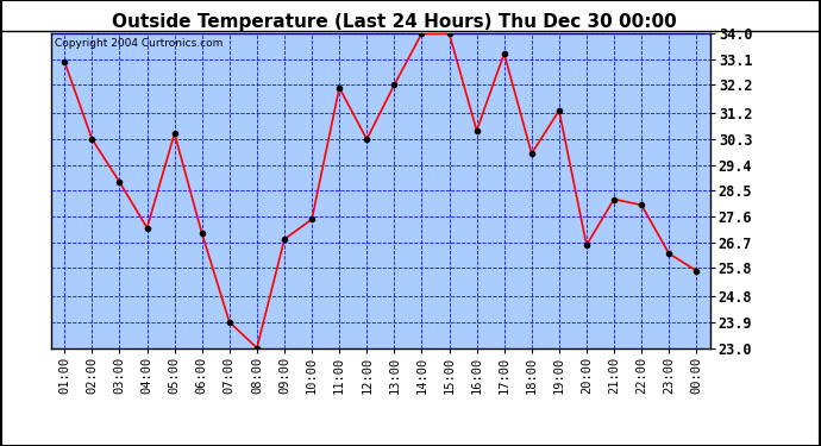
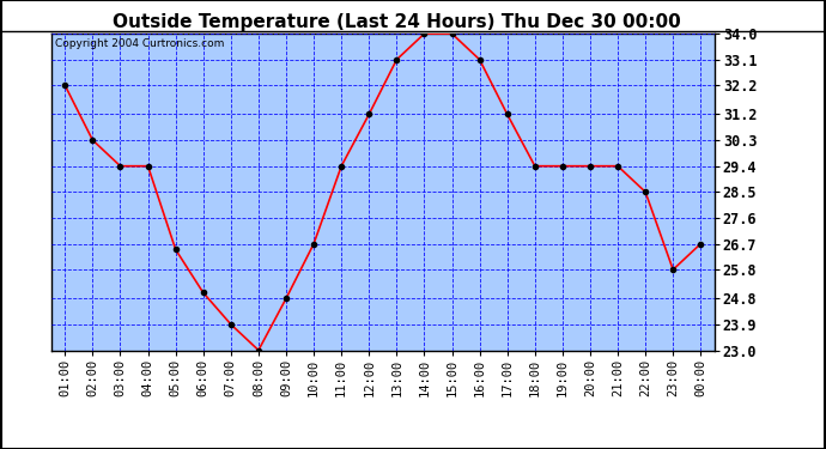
01:00: 33.0 -> 32.2
03:00: 28.8 -> 29.4
04:00: 27.2 -> 29.4
05:00: 30.5 -> 26.5
06:00: 27.0 -> 25.0
09:00: 26.8 -> 24.8
10:00: 27.5 -> 26.7
11:00: 32.1 -> 29.4
12:00: 30.3 -> 31.2
13:00: 32.2 -> 33.1
16:00: 30.6 -> 33.1
17:00: 33.3 -> 31.2
18:00: 29.8 -> 29.4
19:00: 31.3 -> 29.4
20:00: 26.6 -> 29.4
21:00: 28.2 -> 29.4
22:00: 28.0 -> 28.5
23:00: 26.3 -> 25.8
00:00: 25.7 -> 26.7
